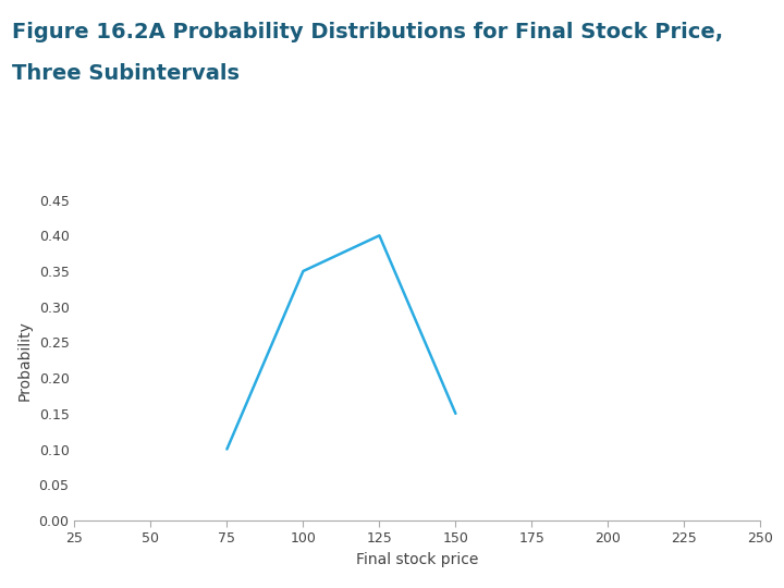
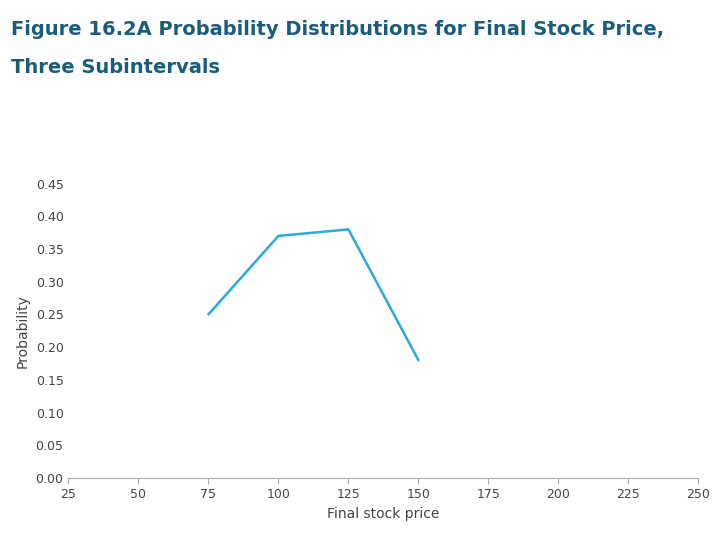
75: 0.10 -> 0.25
100: 0.35 -> 0.37
125: 0.40 -> 0.38
150: 0.15 -> 0.18
